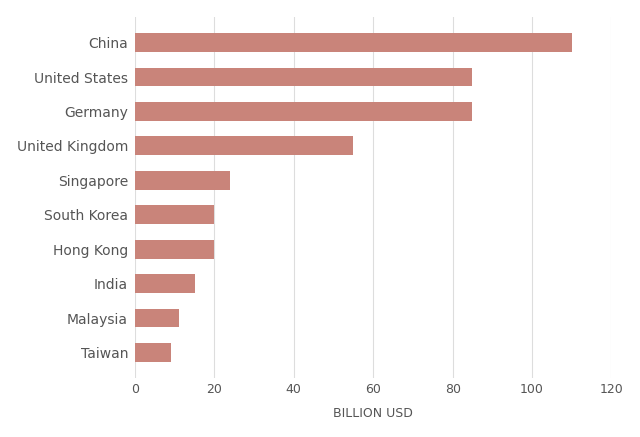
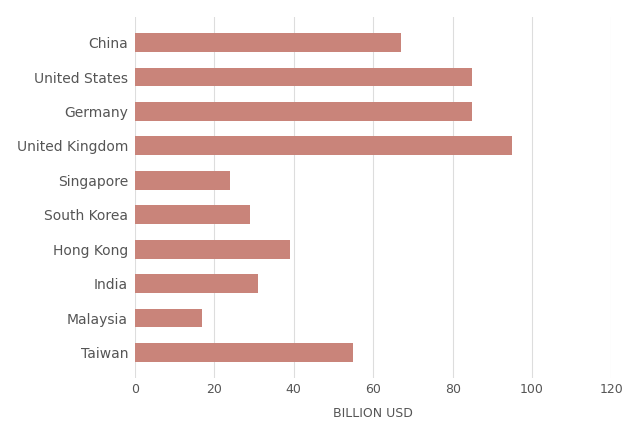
China: 110 -> 67
United Kingdom: 55 -> 95
South Korea: 20 -> 29
Hong Kong: 20 -> 39
India: 15 -> 31
Malaysia: 11 -> 17
Taiwan: 9 -> 55
